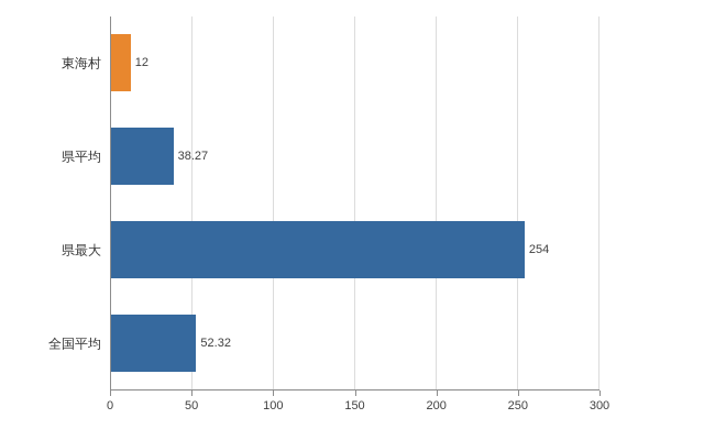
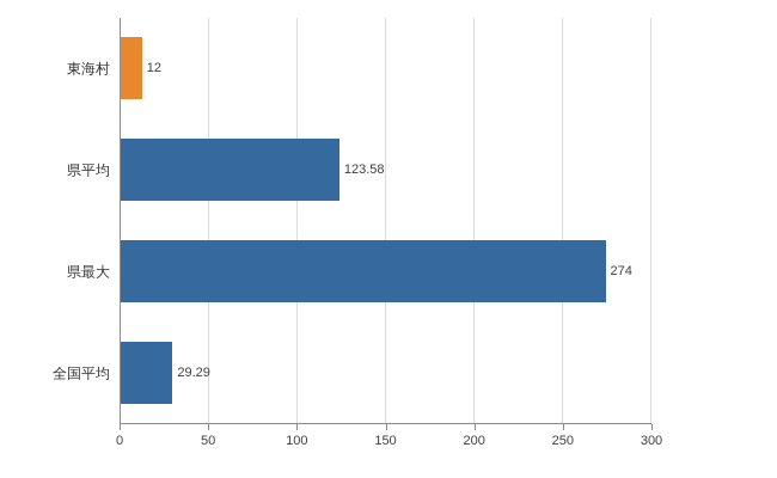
県平均: 38.27 -> 123.58
県最大: 254 -> 274
全国平均: 52.32 -> 29.29
